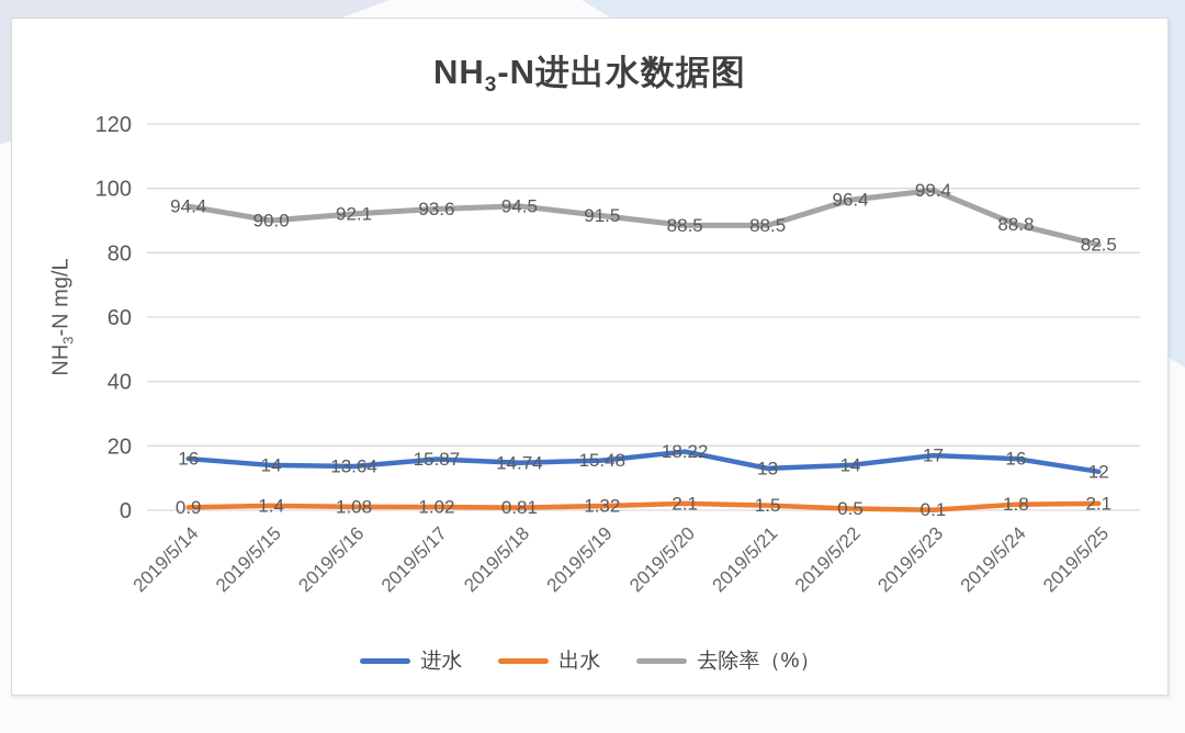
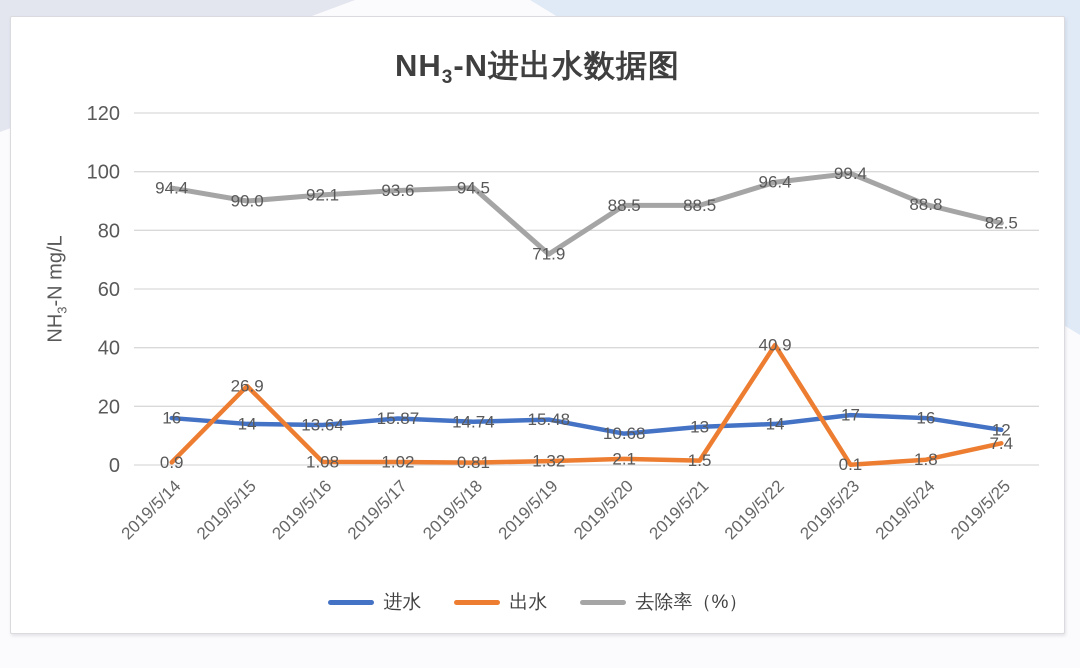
出水/2019/5/15: 1.4 -> 26.9
去除率（%）/2019/5/19: 91.5 -> 71.9
进水/2019/5/20: 18.22 -> 10.68
出水/2019/5/22: 0.5 -> 40.9
出水/2019/5/25: 2.1 -> 7.4
